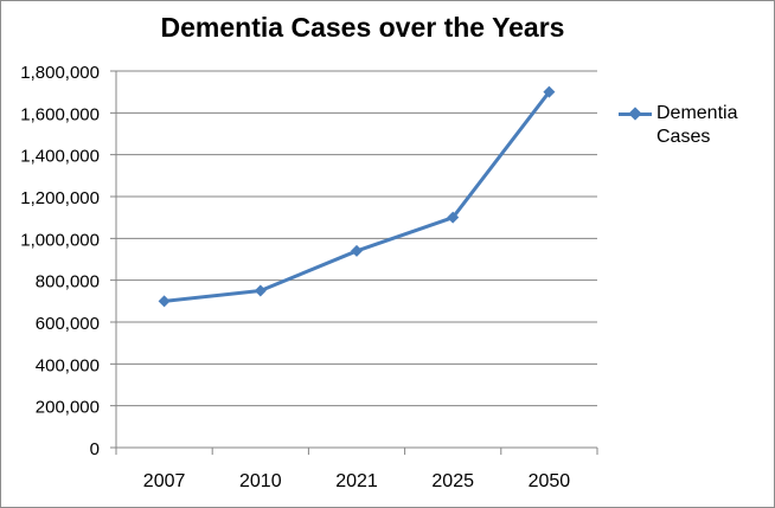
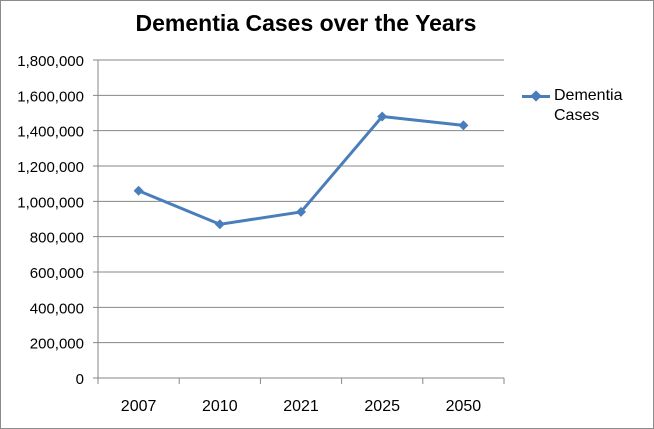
2007: 700000 -> 1060000
2010: 750000 -> 870000
2025: 1100000 -> 1480000
2050: 1700000 -> 1430000
